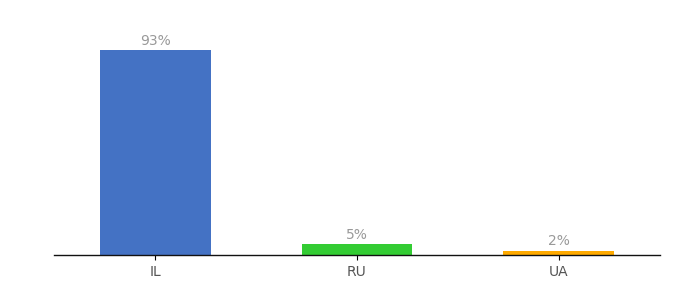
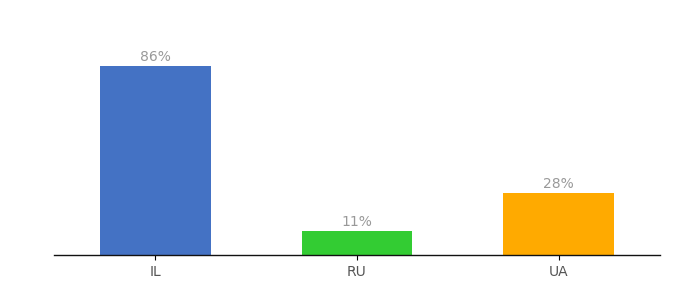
IL: 93% -> 86%
RU: 5% -> 11%
UA: 2% -> 28%
